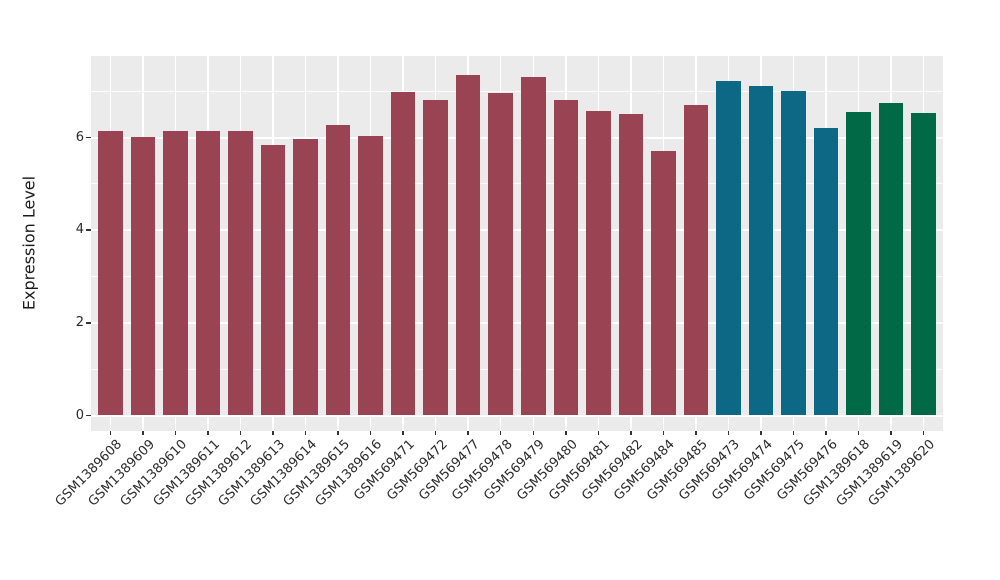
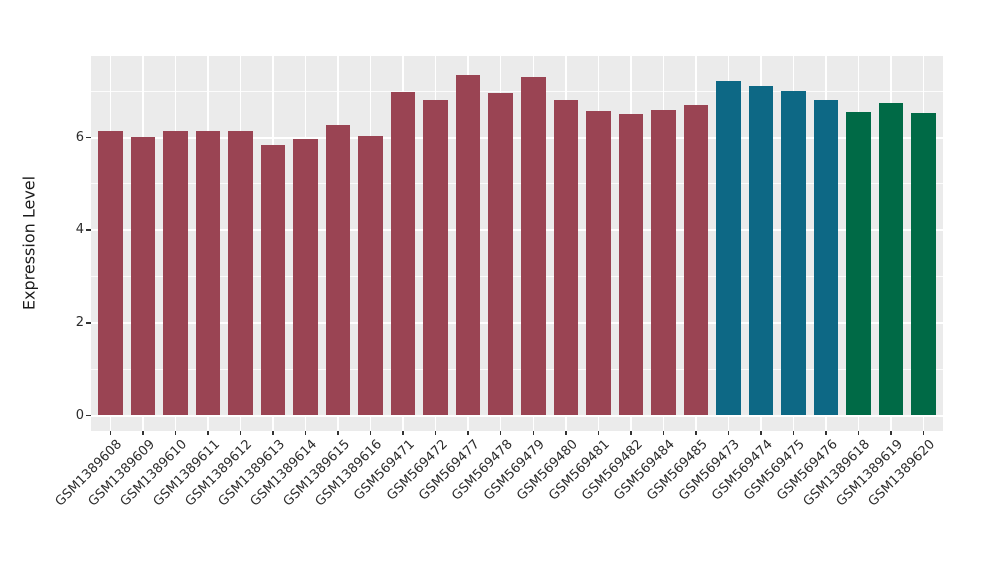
GSM569484: 5.7 -> 6.6
GSM569476: 6.2 -> 6.8
